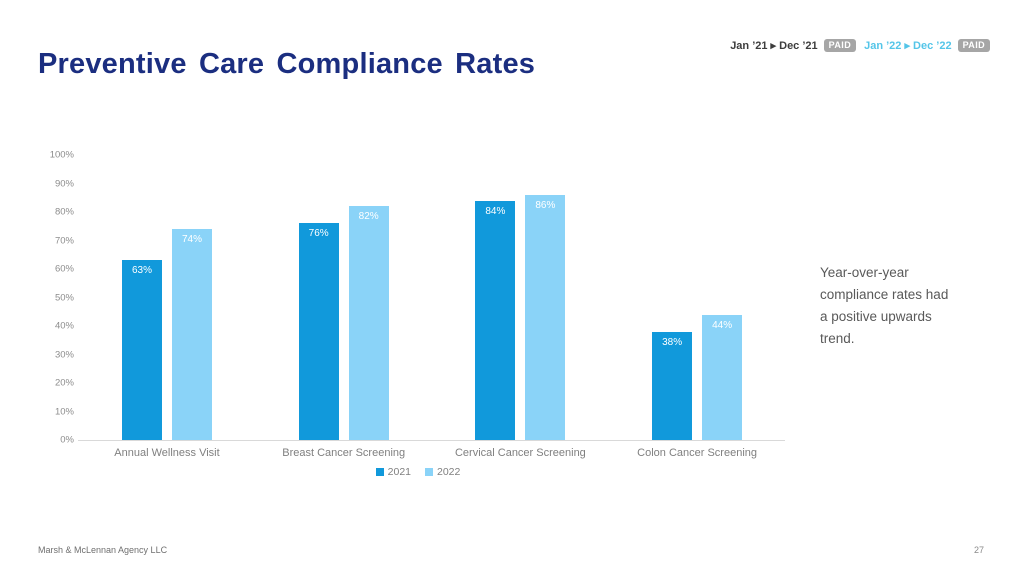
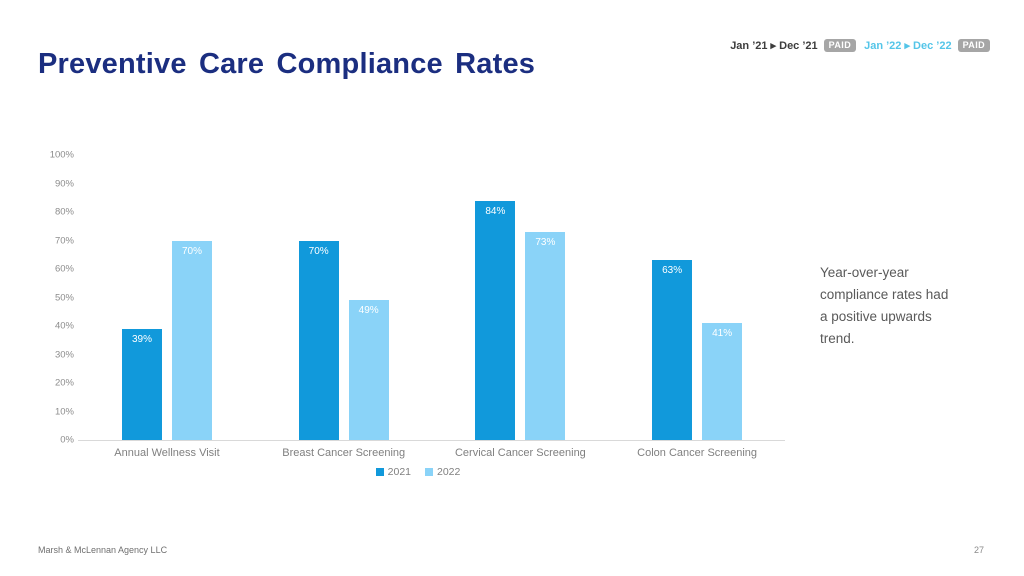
2021/Annual Wellness Visit: 63% -> 39%
2022/Annual Wellness Visit: 74% -> 70%
2021/Breast Cancer Screening: 76% -> 70%
2022/Breast Cancer Screening: 82% -> 49%
2022/Cervical Cancer Screening: 86% -> 73%
2021/Colon Cancer Screening: 38% -> 63%
2022/Colon Cancer Screening: 44% -> 41%
